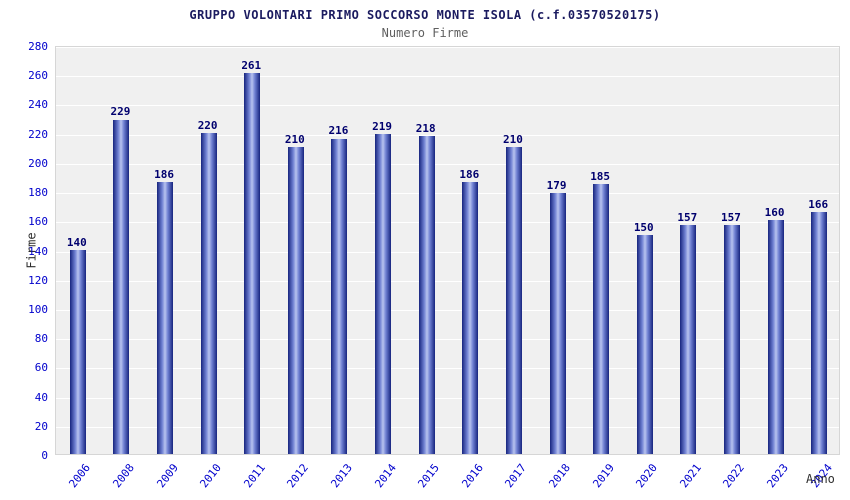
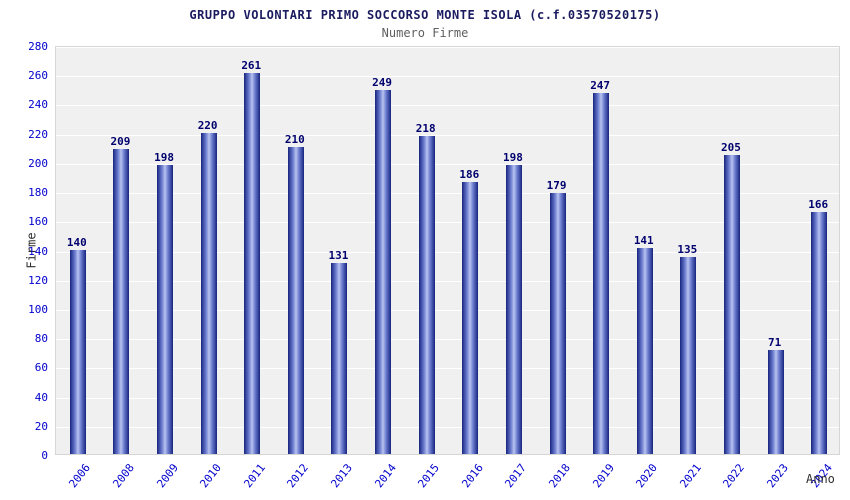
2008: 229 -> 209
2009: 186 -> 198
2013: 216 -> 131
2014: 219 -> 249
2017: 210 -> 198
2019: 185 -> 247
2020: 150 -> 141
2021: 157 -> 135
2022: 157 -> 205
2023: 160 -> 71
